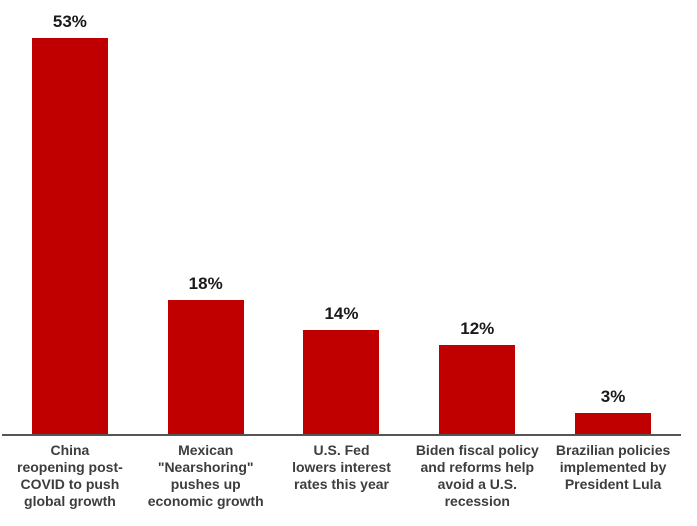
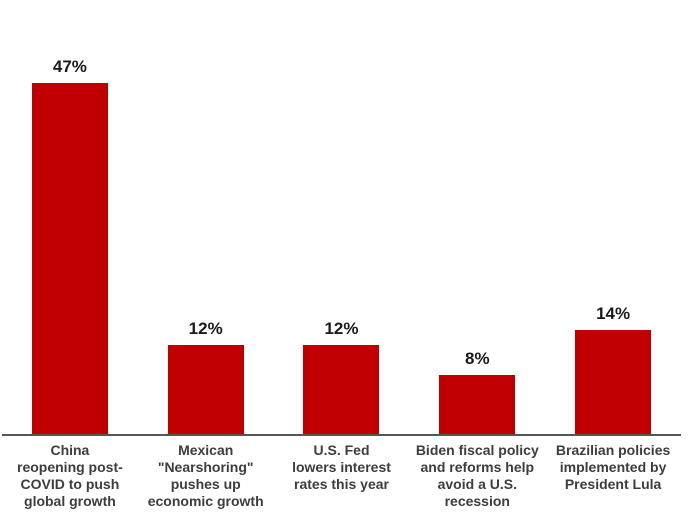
China reopening post- COVID to push global growth: 53% -> 47%
Mexican "Nearshoring" pushes up economic growth: 18% -> 12%
U.S. Fed lowers interest rates this year: 14% -> 12%
Biden fiscal policy and reforms help avoid a U.S. recession: 12% -> 8%
Brazilian policies implemented by President Lula: 3% -> 14%
